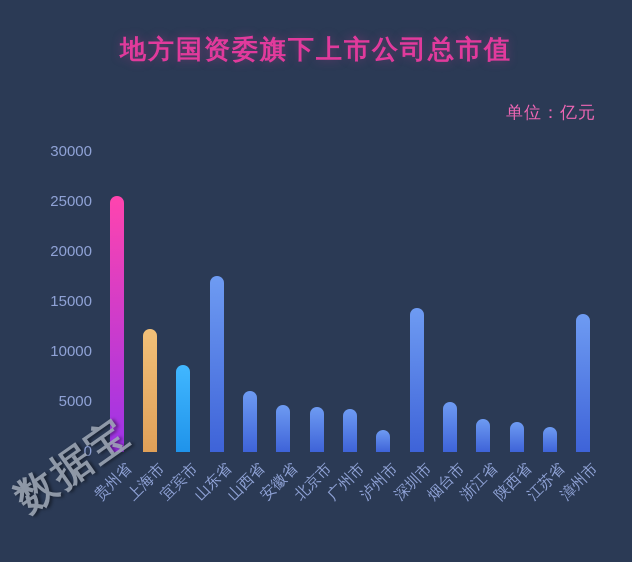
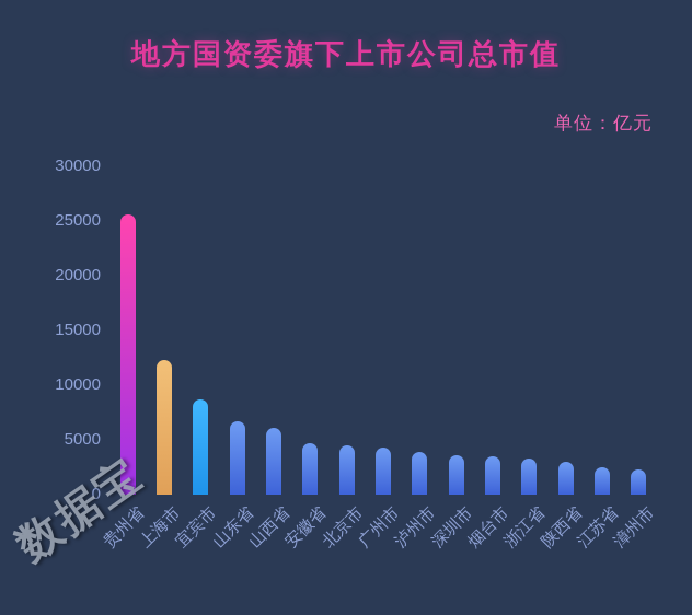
山东省: 17600 -> 6700
泸州市: 2200 -> 3900
深圳市: 14400 -> 3600
烟台市: 5000 -> 3500
漳州市: 13800 -> 2300
